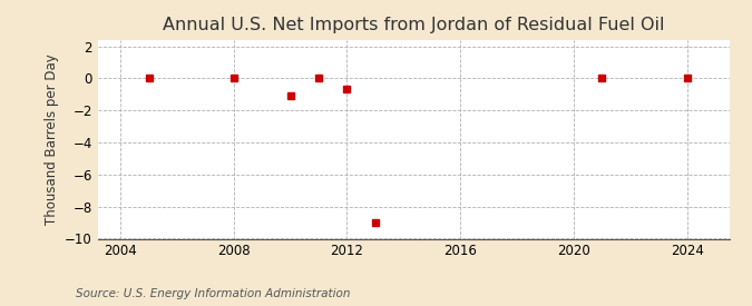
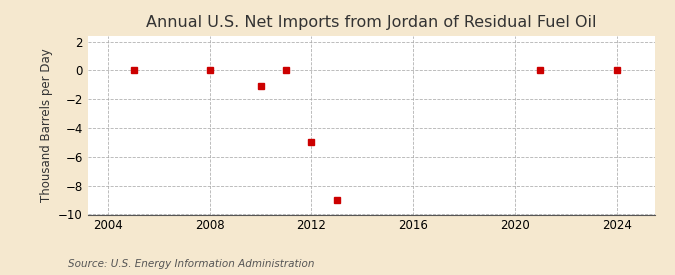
2012: -0.7 -> -5.0
